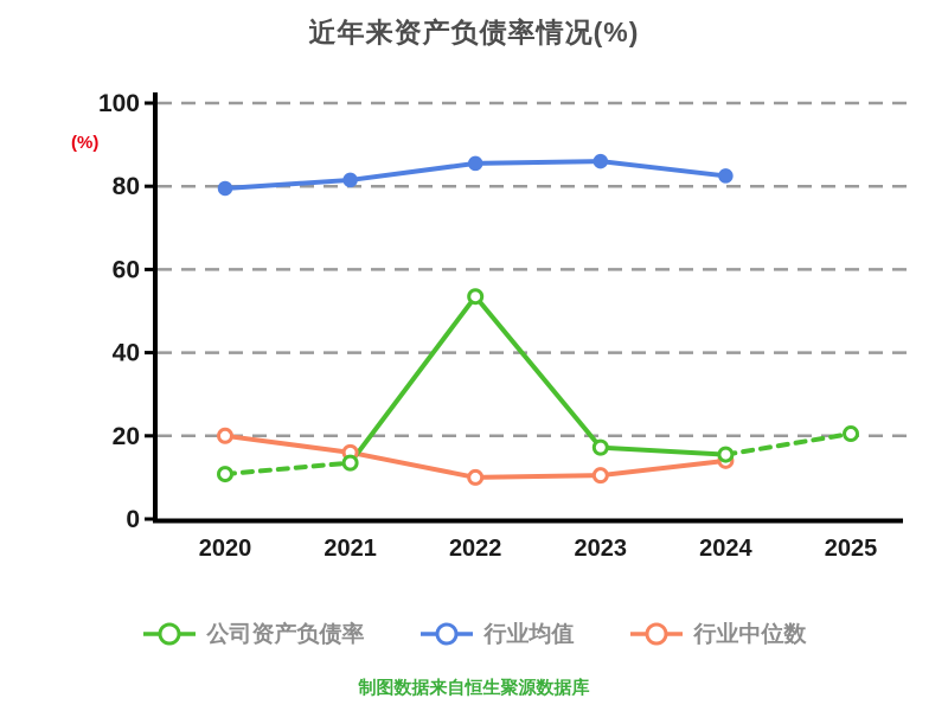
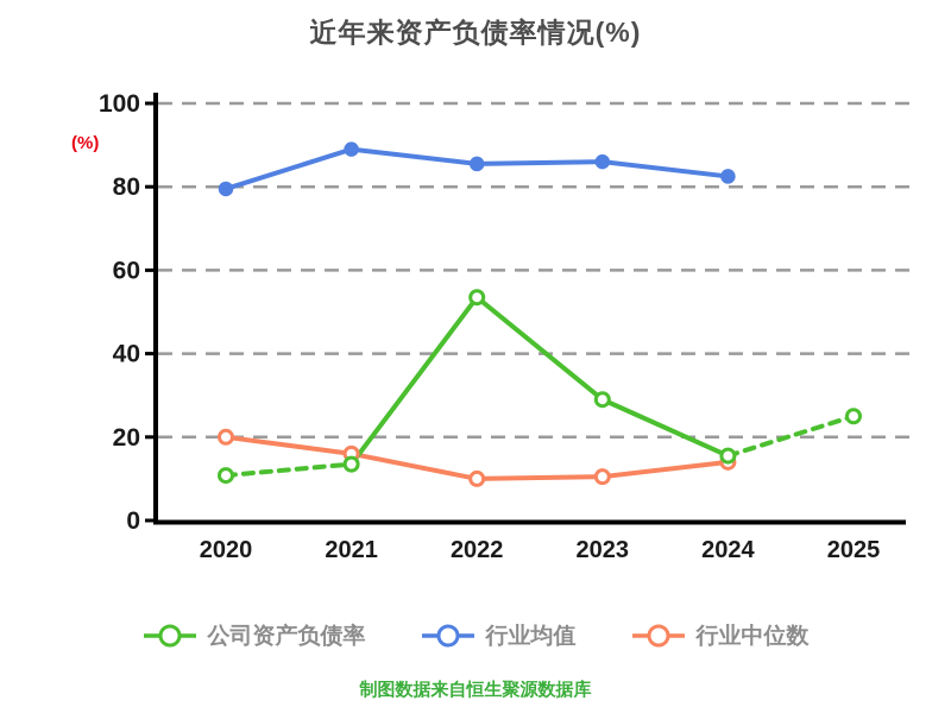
行业均值/2021: 82 -> 89
公司资产负债率/2023: 17 -> 29
公司资产负债率/2025: 20 -> 25
